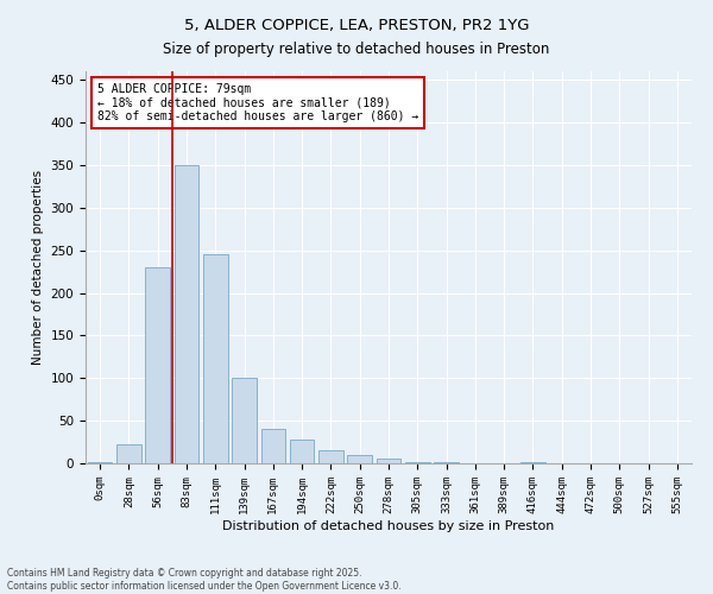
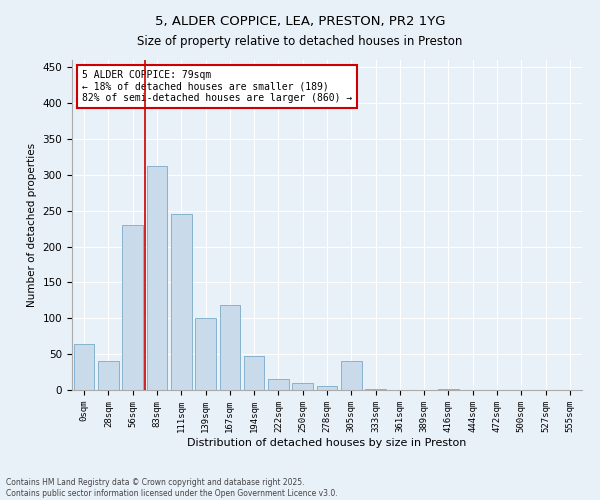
0sqm: 2 -> 64
28sqm: 22 -> 40
83sqm: 350 -> 312
167sqm: 40 -> 118
194sqm: 28 -> 48
305sqm: 1 -> 40
